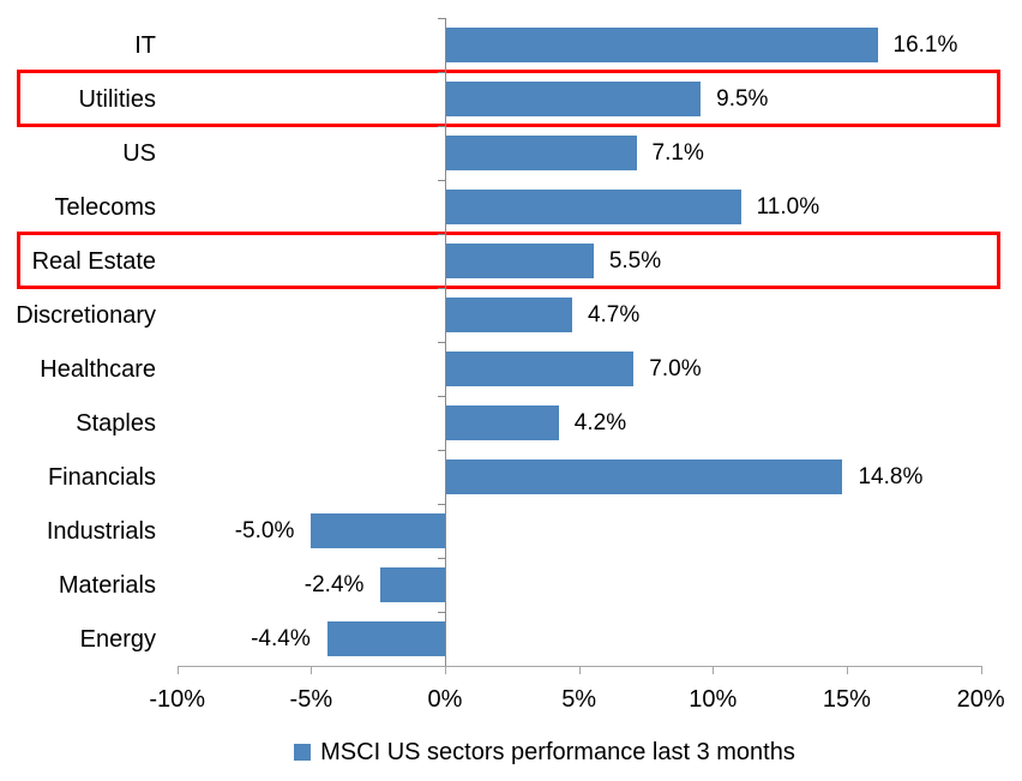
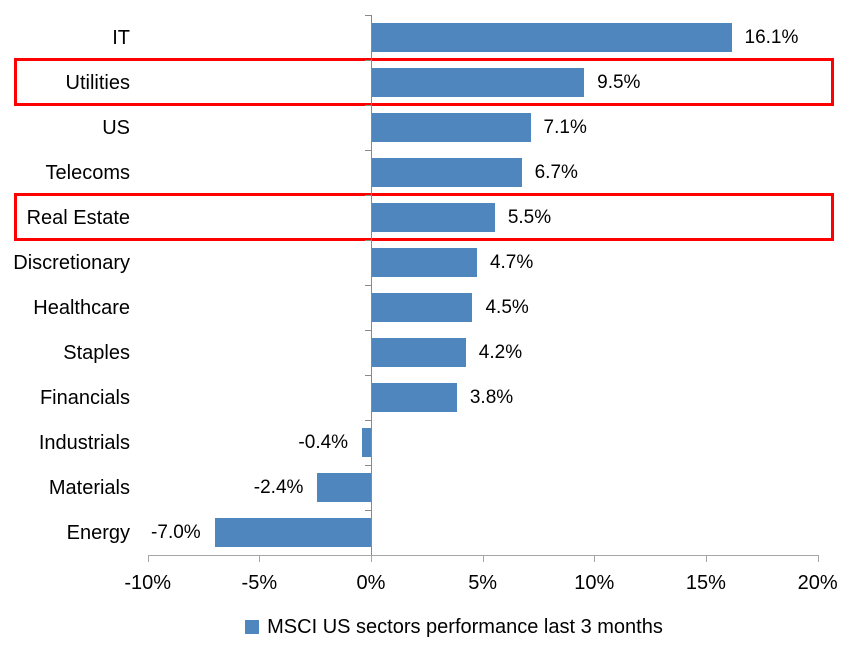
Telecoms: 11.0% -> 6.7%
Healthcare: 7.0% -> 4.5%
Financials: 14.8% -> 3.8%
Industrials: -5.0% -> -0.4%
Energy: -4.4% -> -7.0%
